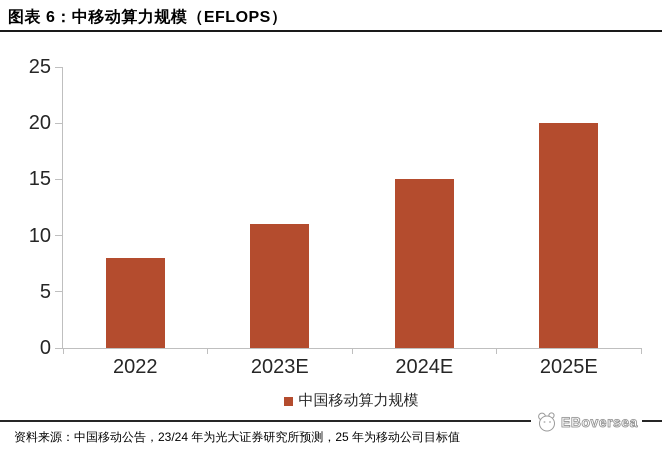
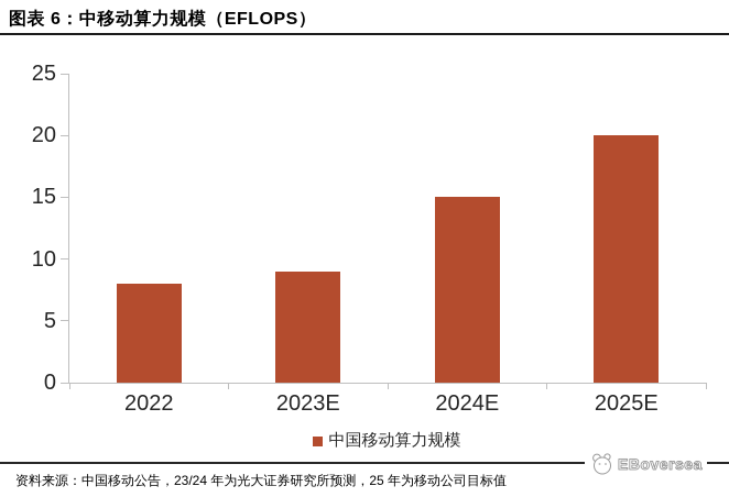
2023E: 11 -> 9
